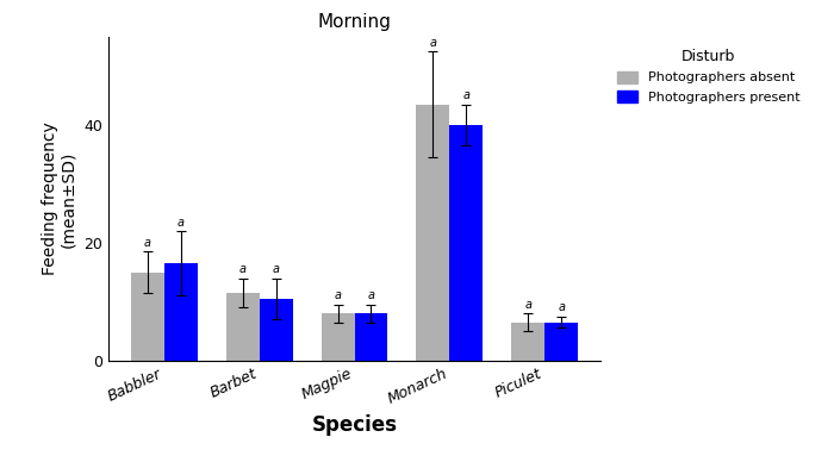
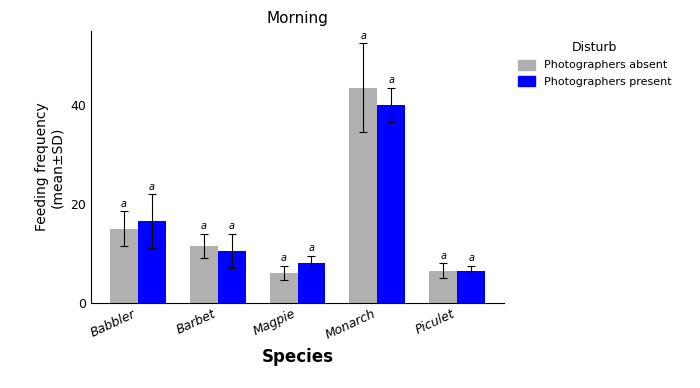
Photographers absent/Magpie: 8.0 -> 6.0
